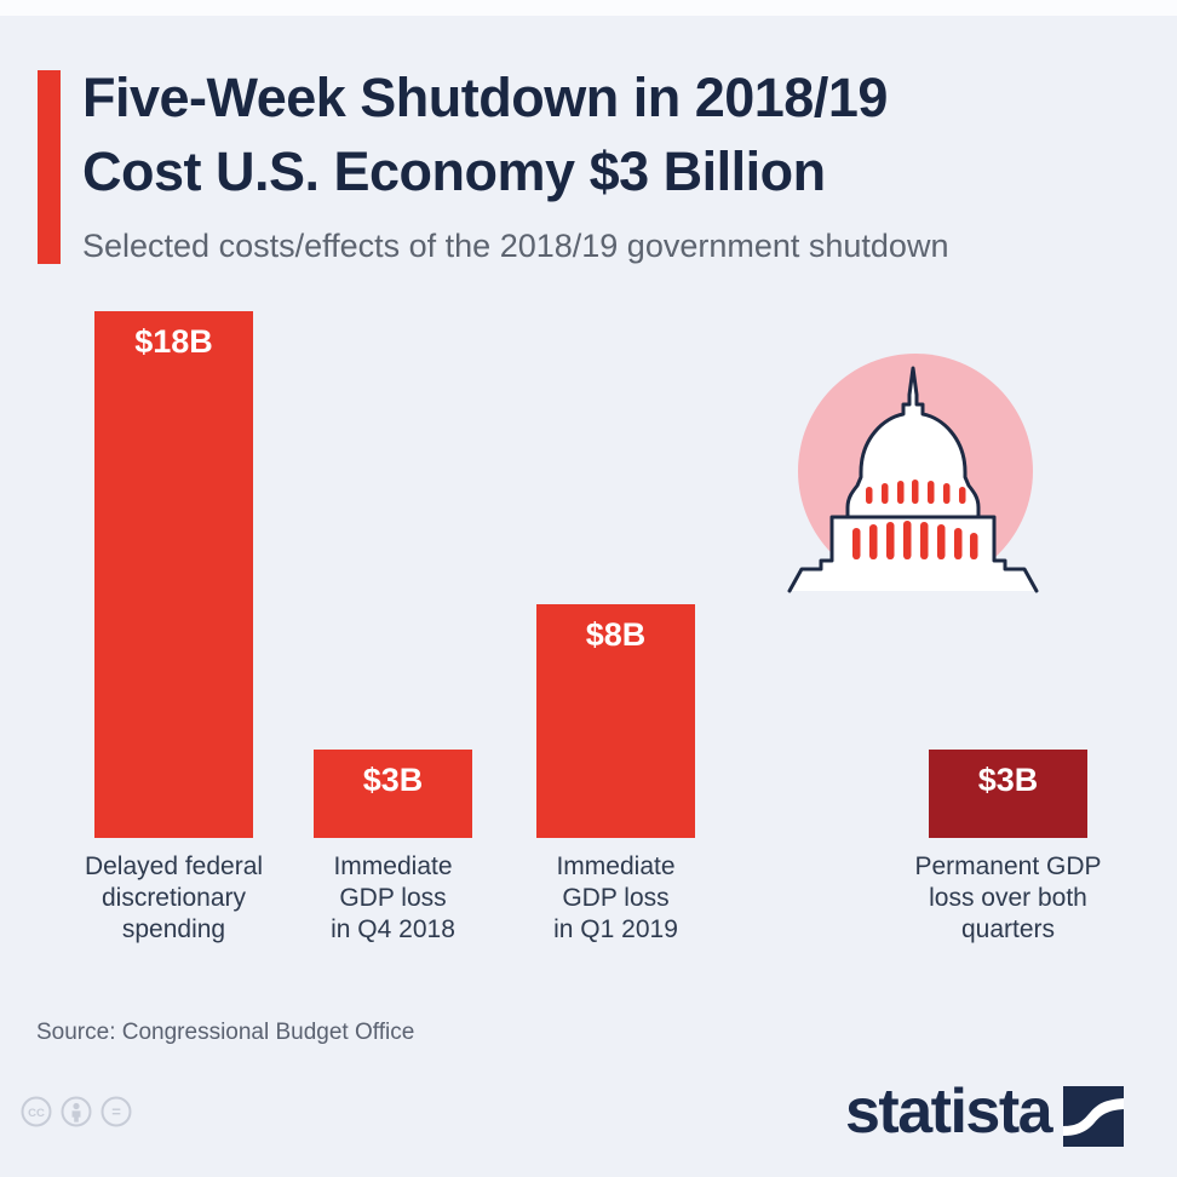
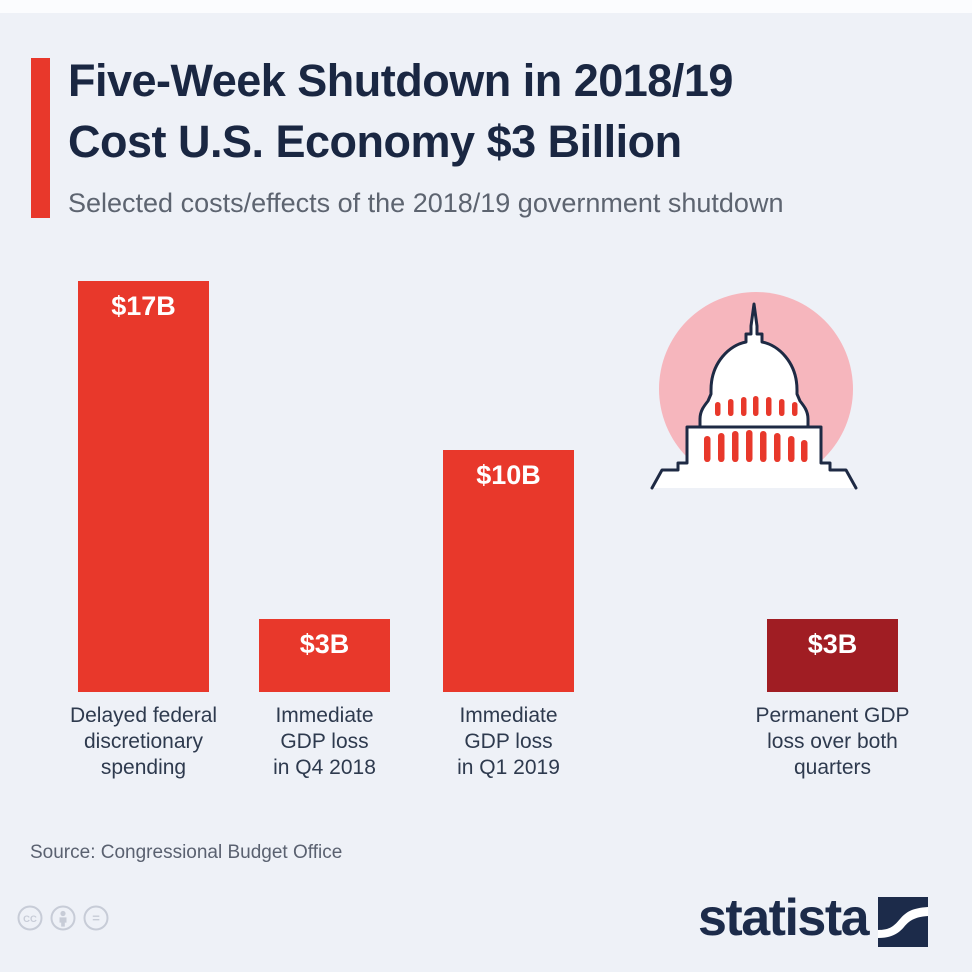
Delayed federal discretionary spending: $18B -> $17B
Immediate GDP loss in Q1 2019: $8B -> $10B
